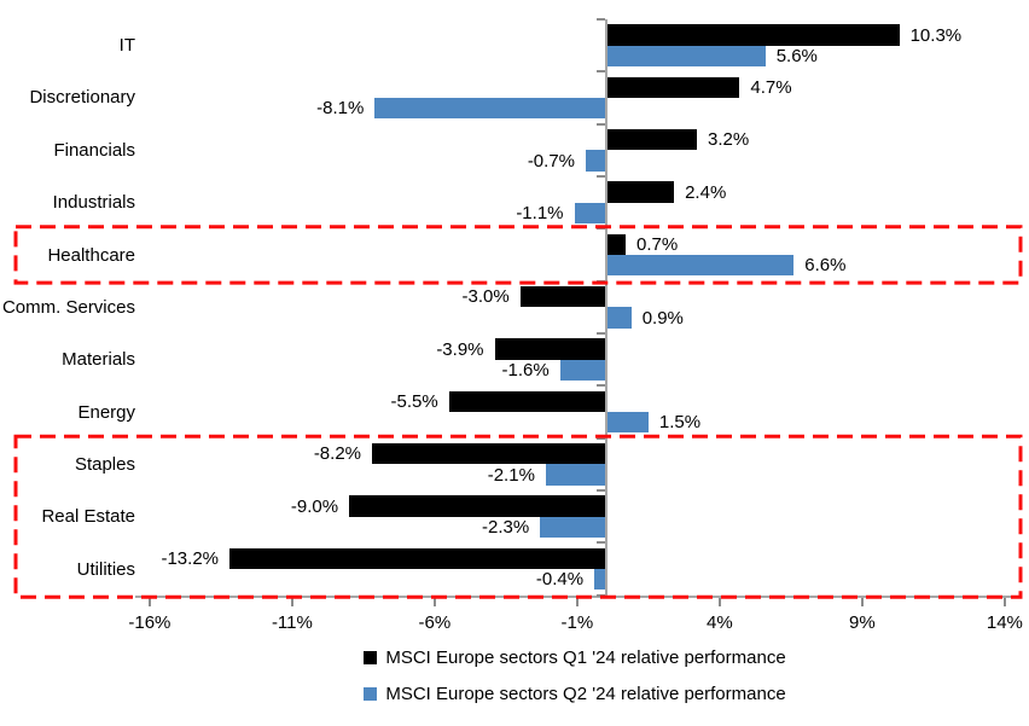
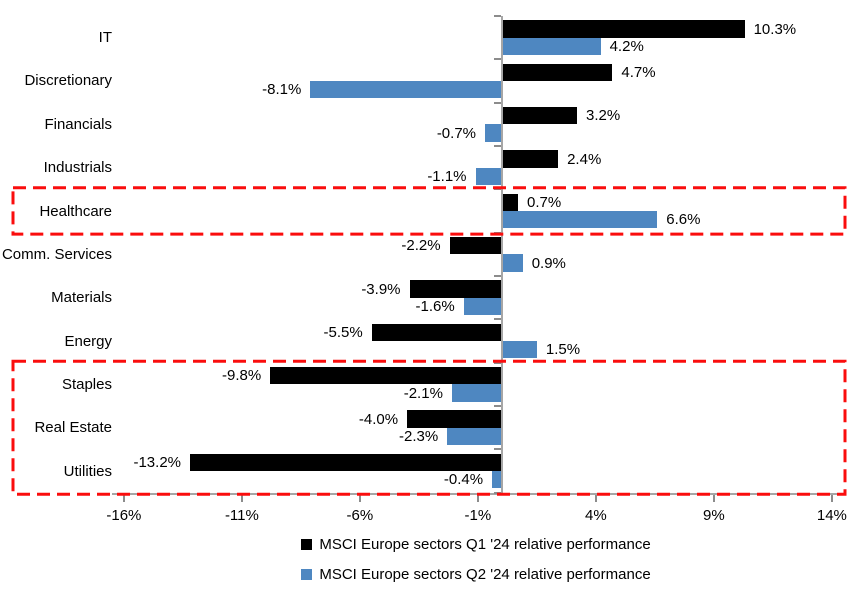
MSCI Europe sectors Q2 '24 relative performance/IT: 5.6% -> 4.2%
MSCI Europe sectors Q1 '24 relative performance/Comm. Services: -3.0% -> -2.2%
MSCI Europe sectors Q1 '24 relative performance/Staples: -8.2% -> -9.8%
MSCI Europe sectors Q1 '24 relative performance/Real Estate: -9.0% -> -4.0%
